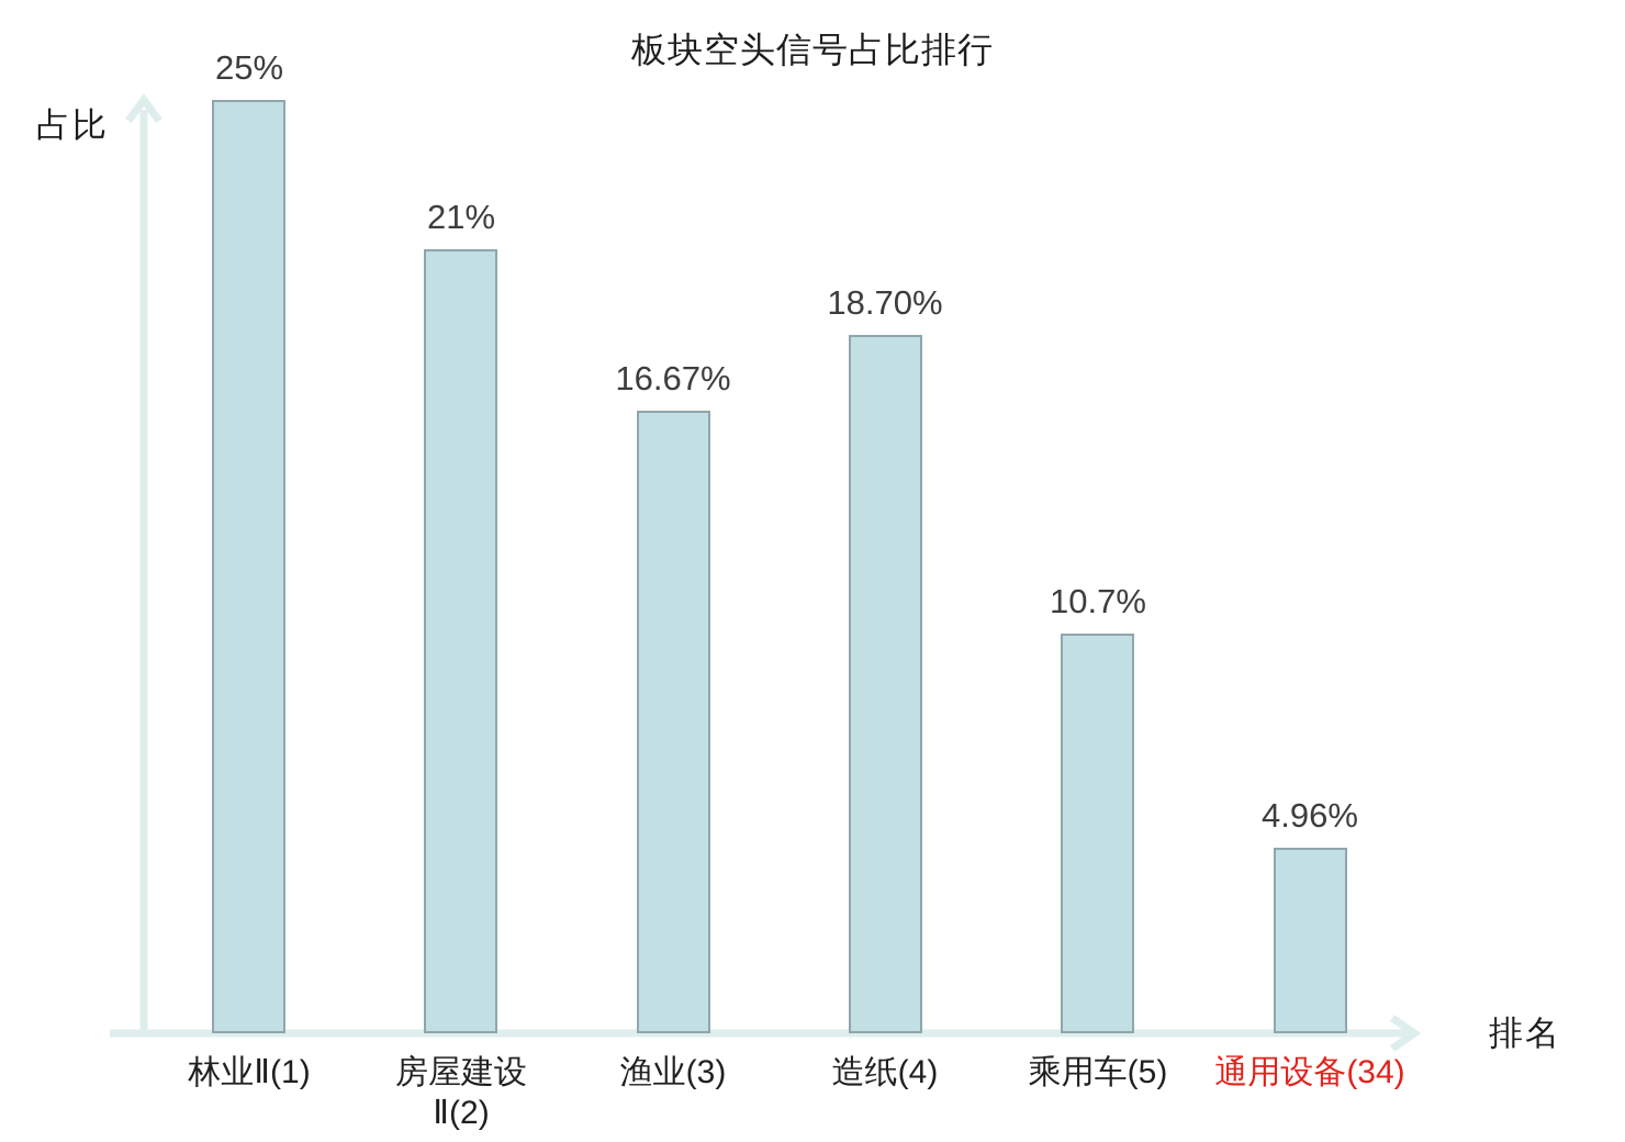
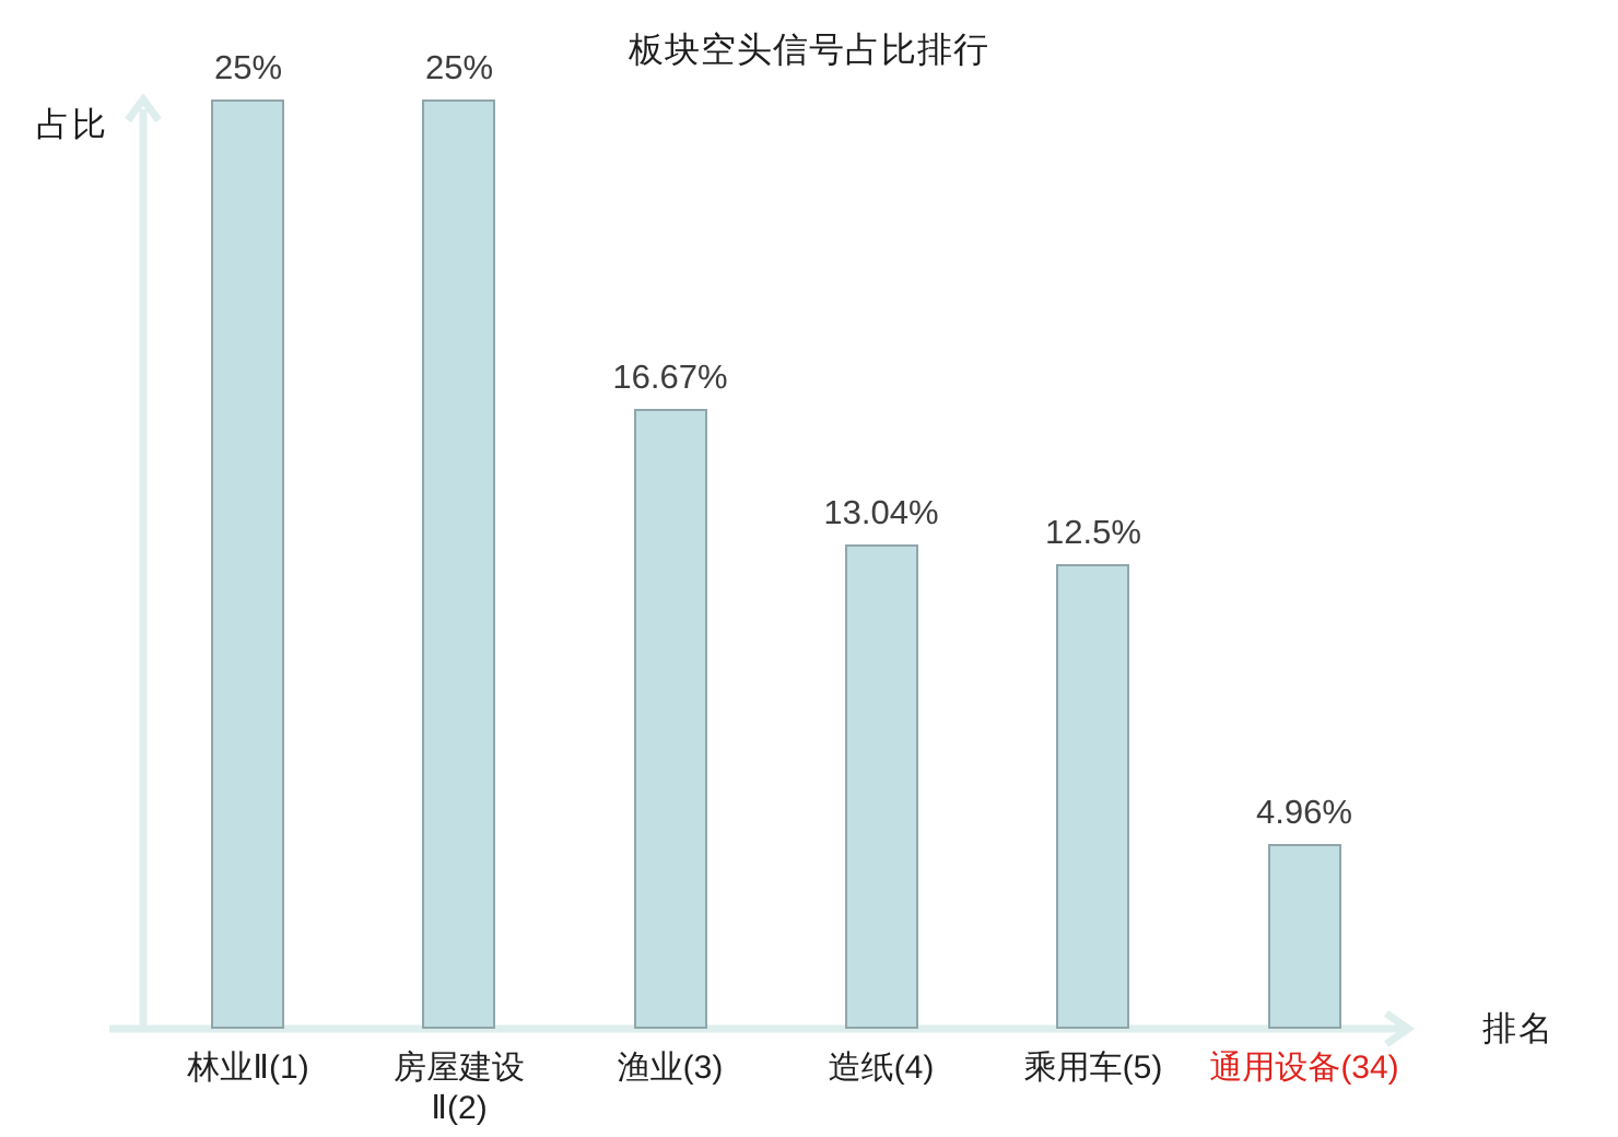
房屋建设Ⅱ(2): 21% -> 25%
造纸(4): 18.70% -> 13.04%
乘用车(5): 10.7% -> 12.5%
